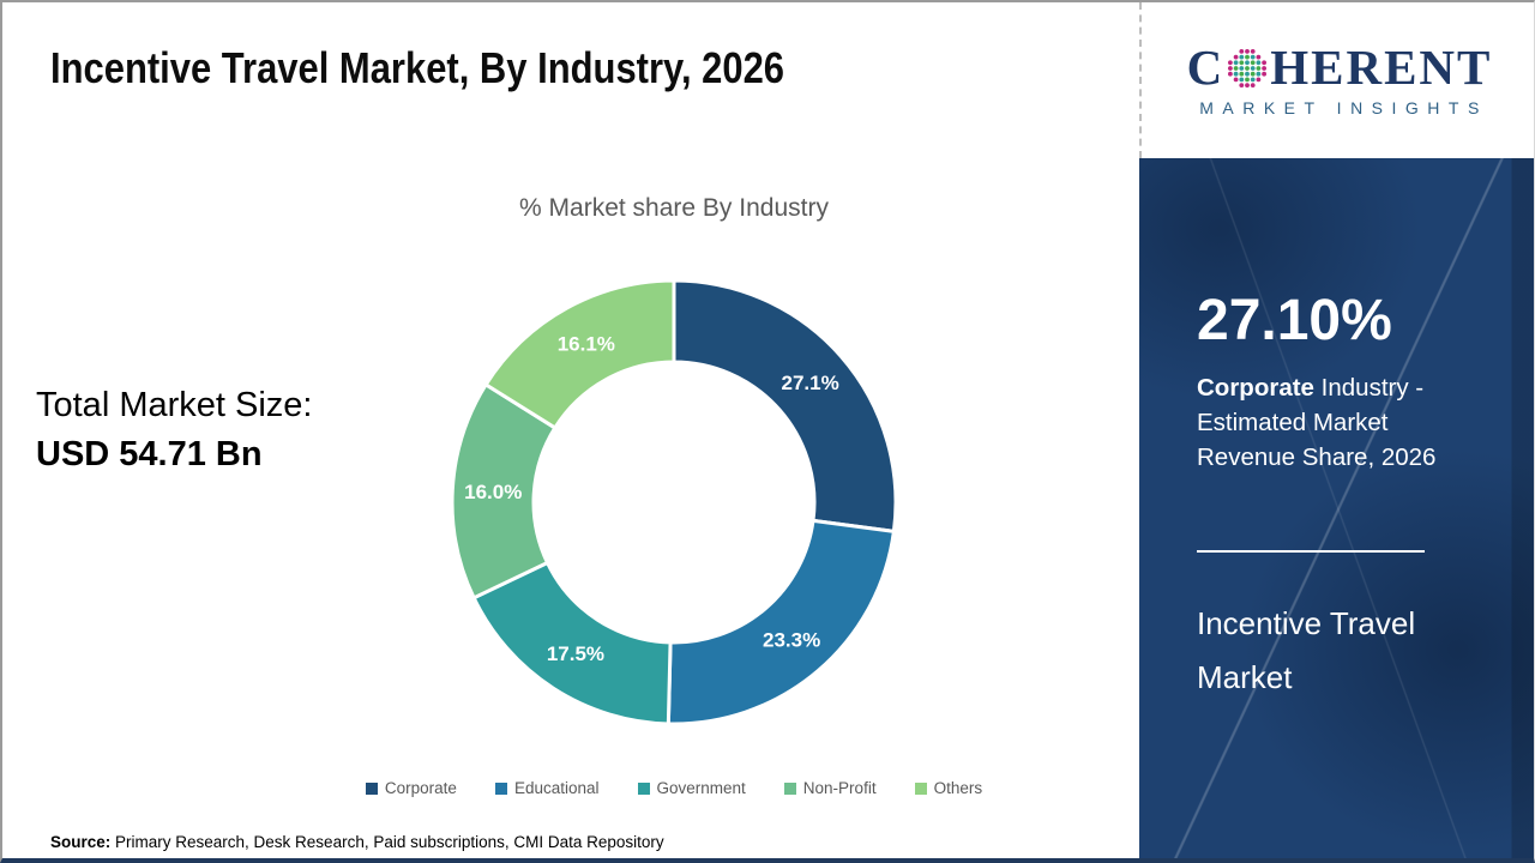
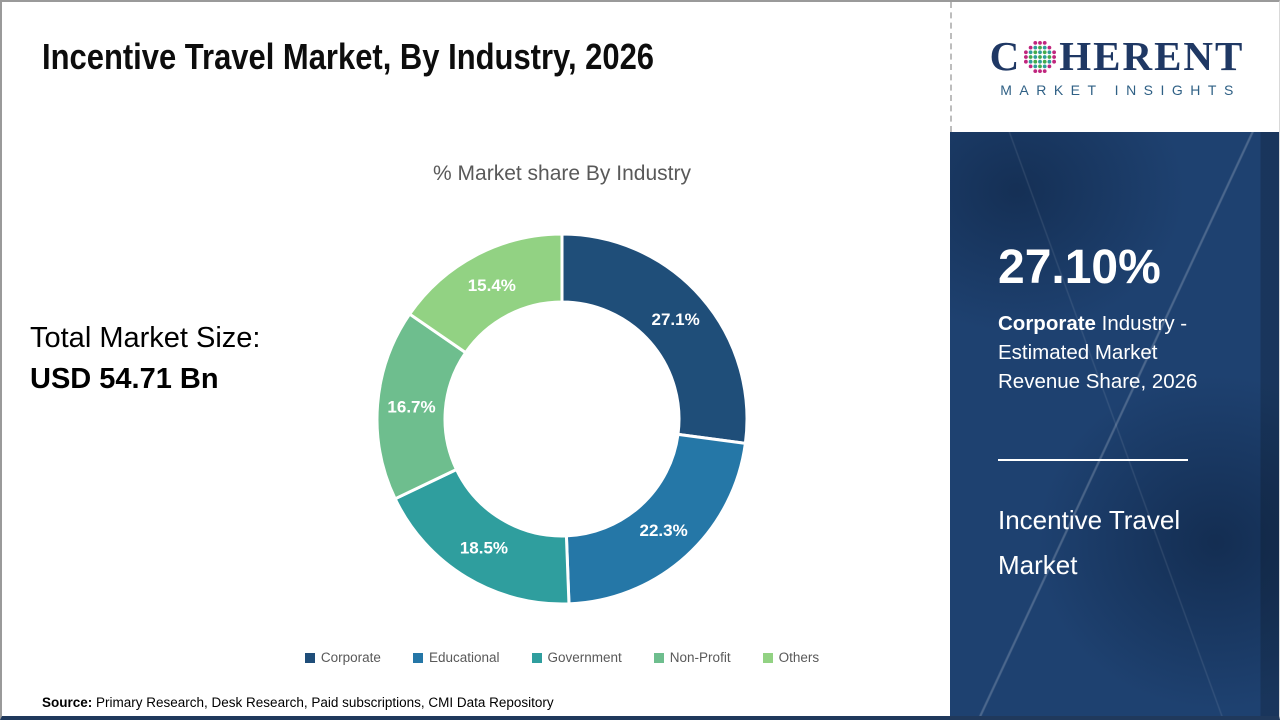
Educational: 23.3% -> 22.3%
Government: 17.5% -> 18.5%
Non-Profit: 16.0% -> 16.7%
Others: 16.1% -> 15.4%
